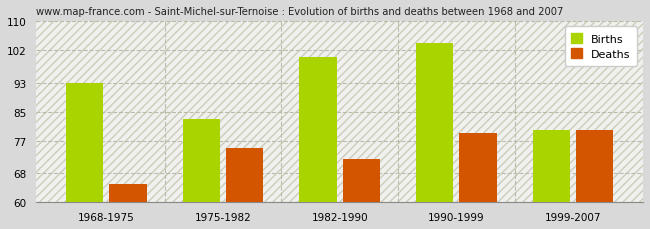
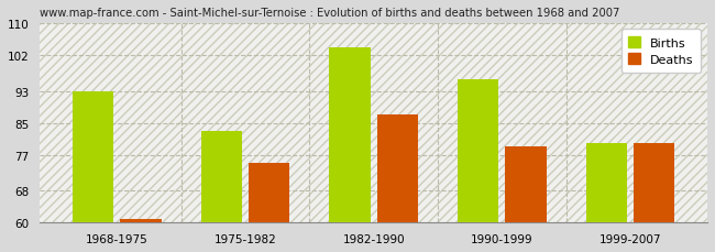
Deaths/1968-1975: 65 -> 61
Births/1982-1990: 100 -> 104
Deaths/1982-1990: 72 -> 87
Births/1990-1999: 104 -> 96
